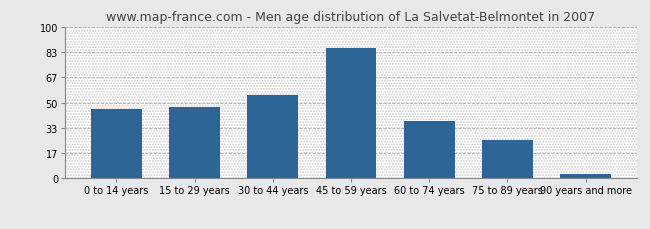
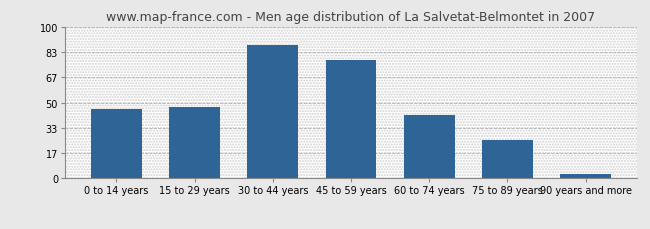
30 to 44 years: 55 -> 88
45 to 59 years: 86 -> 78
60 to 74 years: 38 -> 42
